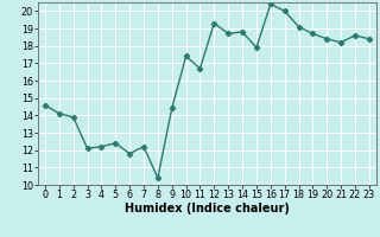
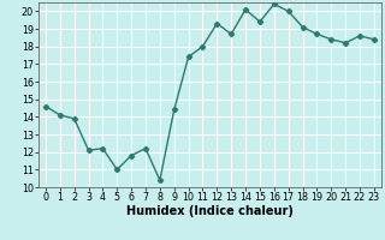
5: 12.4 -> 11.0
11: 16.7 -> 18.0
14: 18.8 -> 20.1
15: 17.9 -> 19.4
